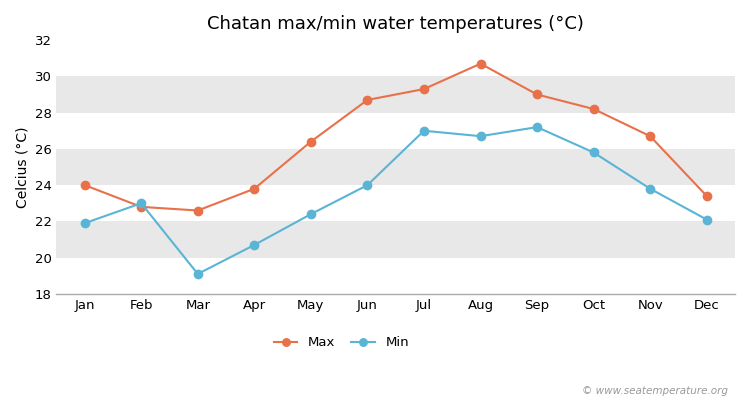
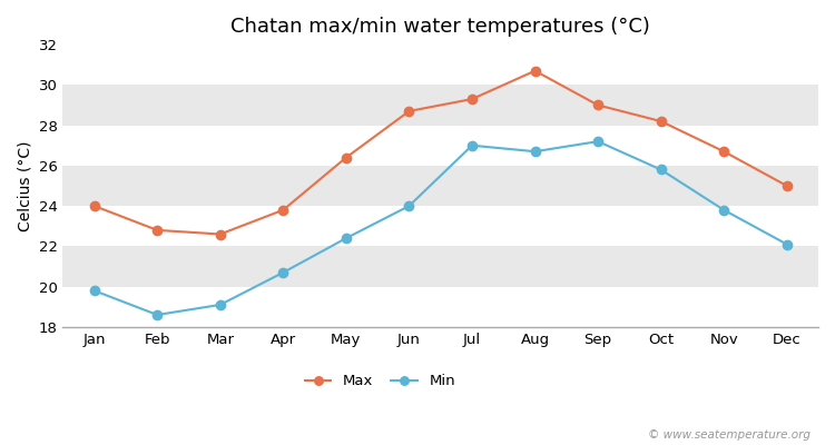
Min/Jan: 21.9 -> 19.8
Min/Feb: 23.0 -> 18.6
Max/Dec: 23.4 -> 25.0
